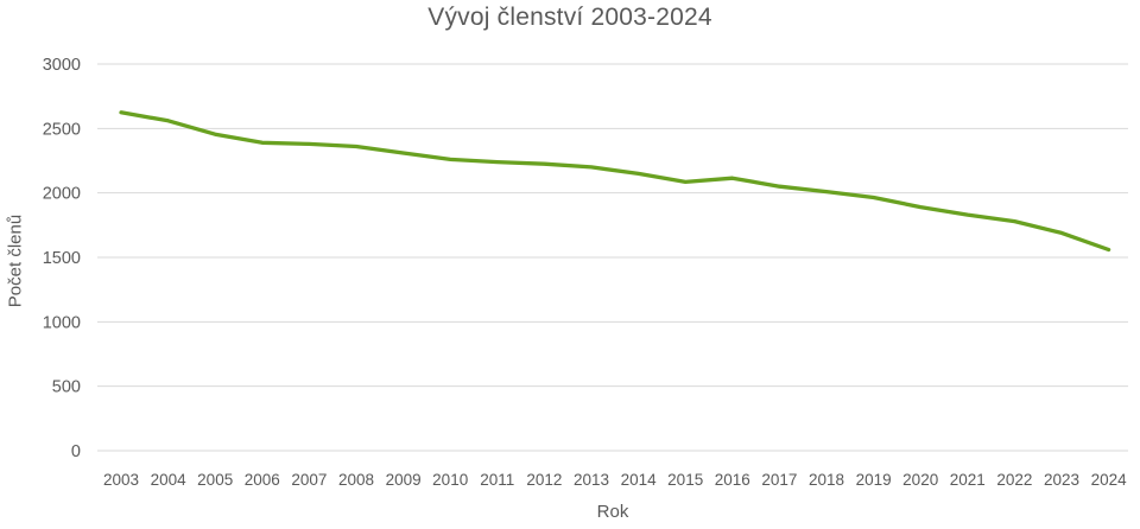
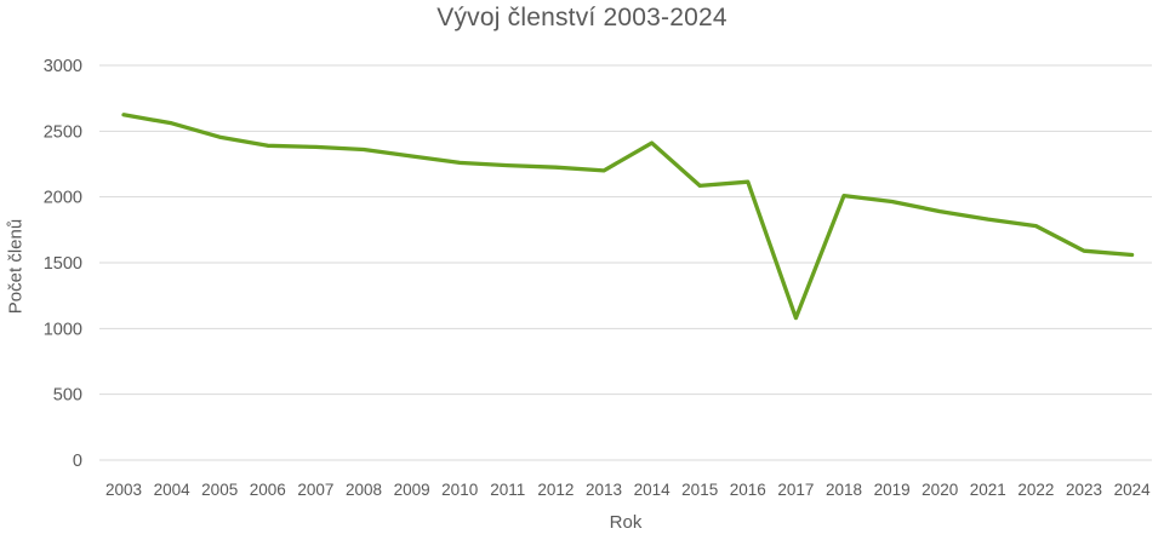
2014: 2150 -> 2410
2017: 2050 -> 1080
2023: 1690 -> 1590
